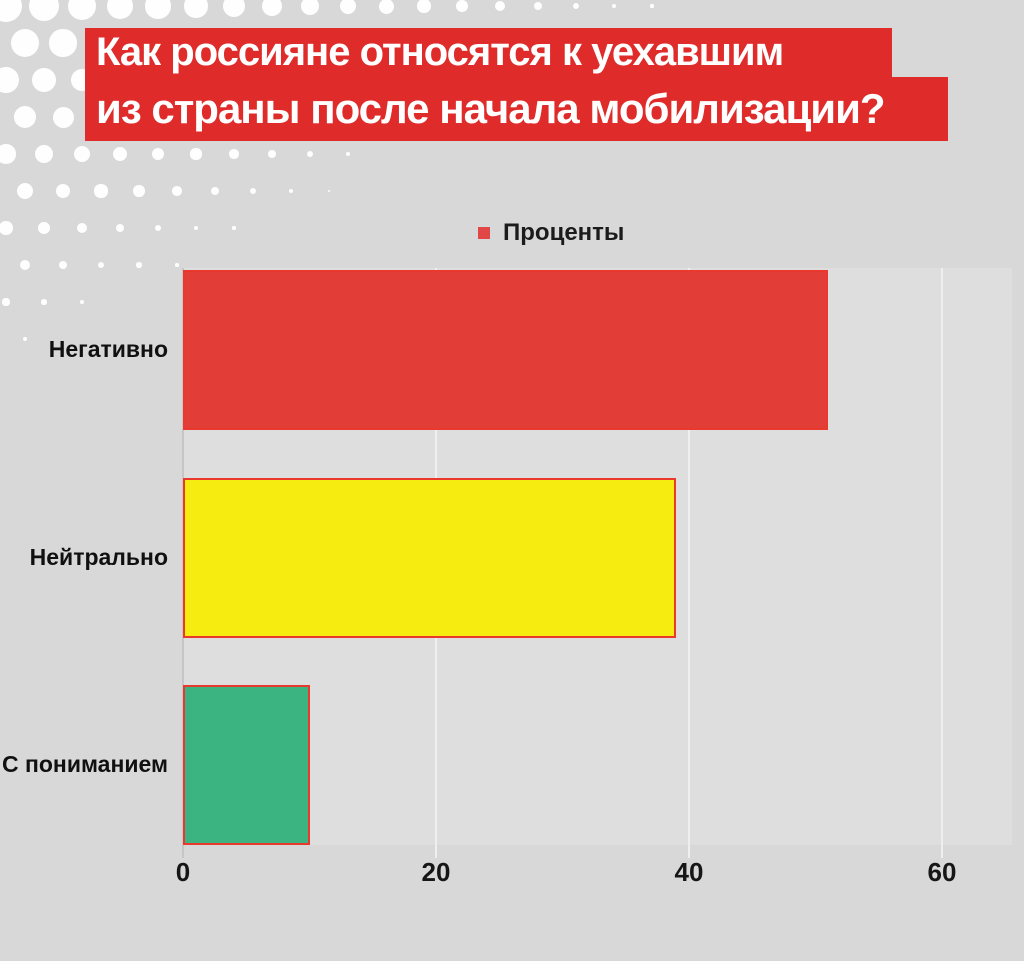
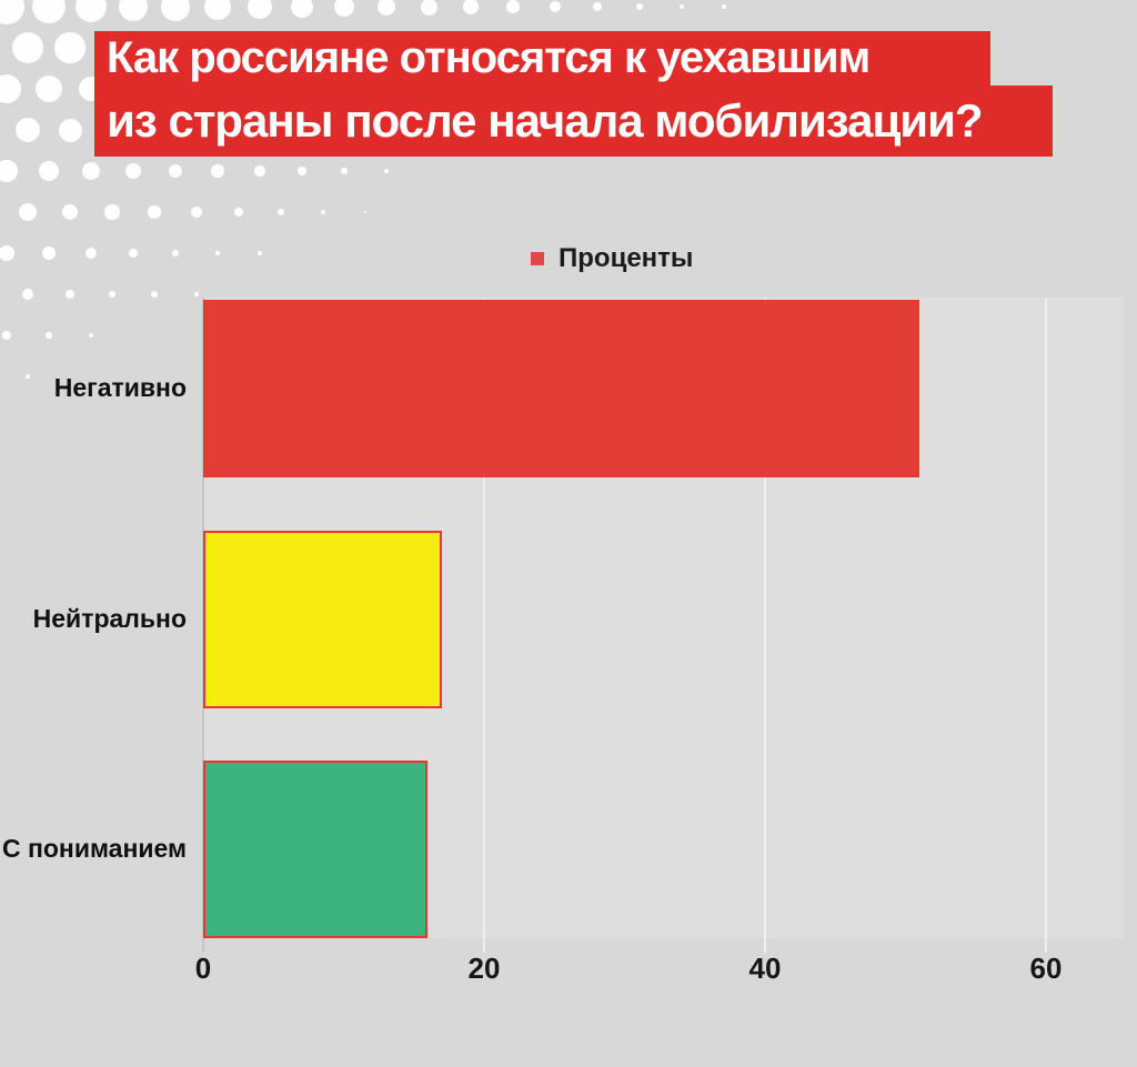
Нейтрально: 39 -> 17
С пониманием: 10 -> 16
